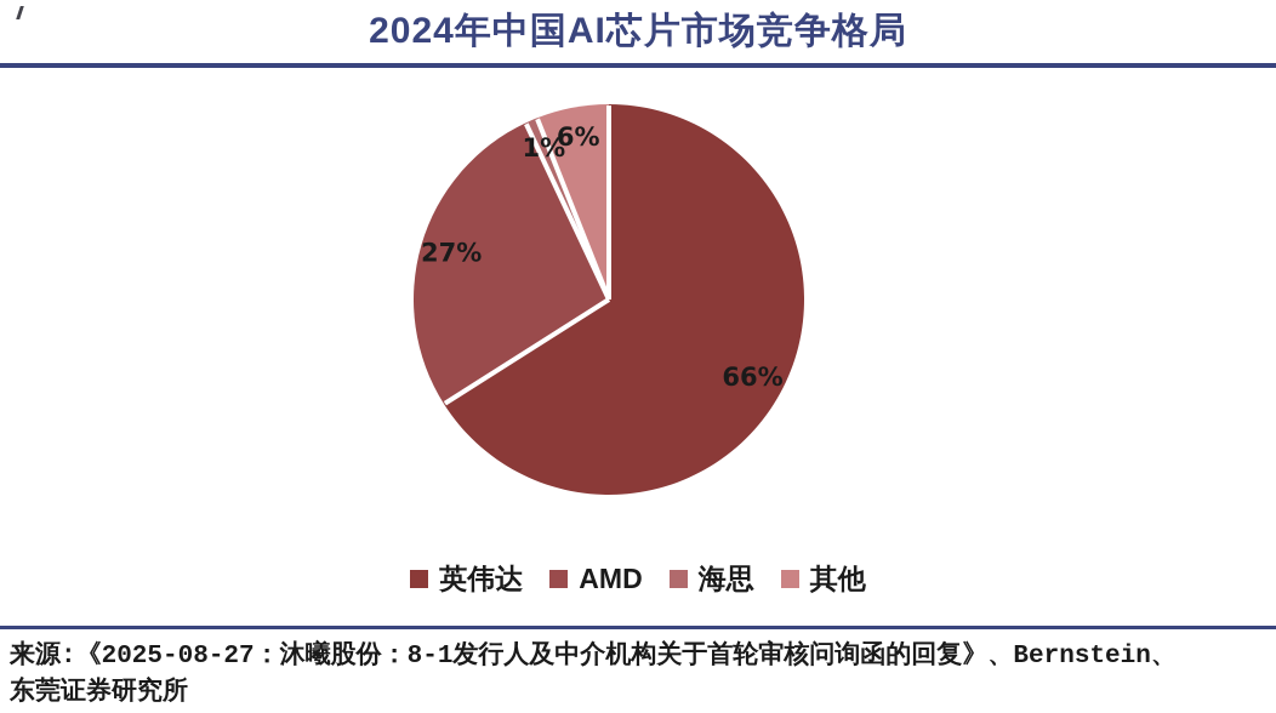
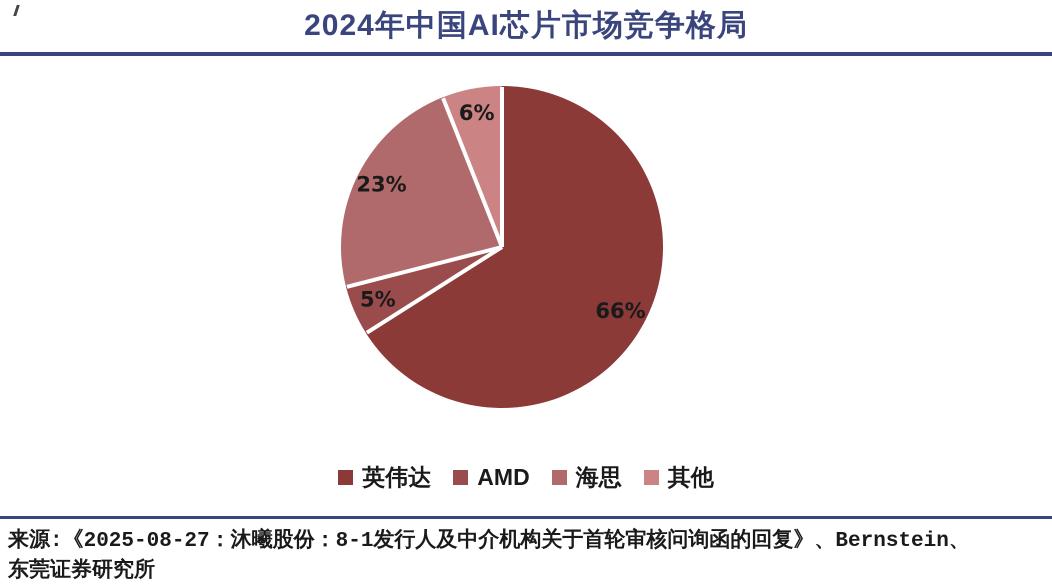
AMD: 27% -> 5%
海思: 1% -> 23%
